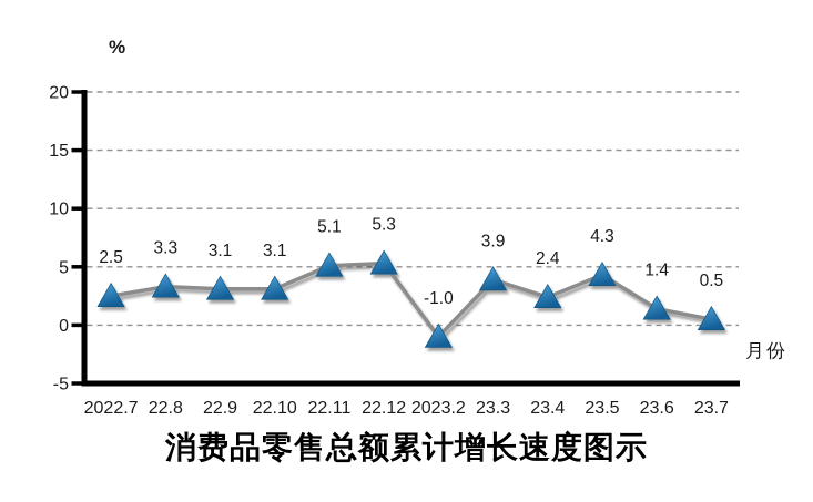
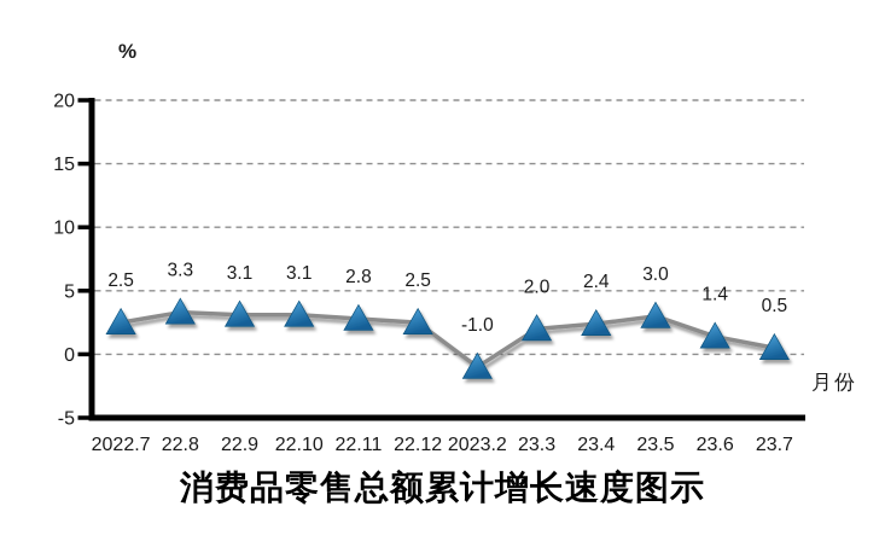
22.11: 5.1 -> 2.8
22.12: 5.3 -> 2.5
23.3: 3.9 -> 2.0
23.5: 4.3 -> 3.0
